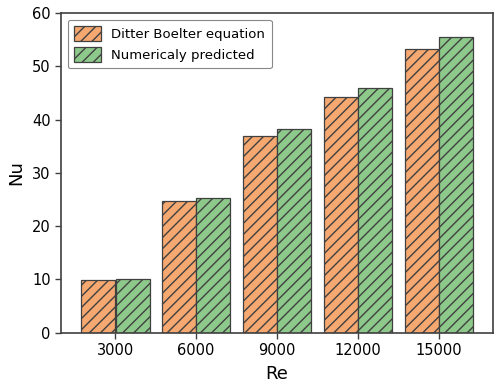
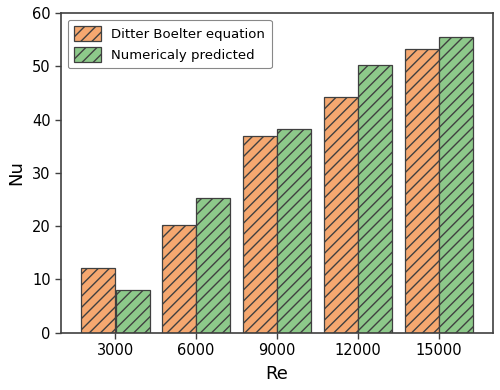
Ditter Boelter equation/3000: 9.8 -> 12.2
Numericaly predicted/3000: 10.1 -> 8.0
Ditter Boelter equation/6000: 24.8 -> 20.2
Numericaly predicted/12000: 46.0 -> 50.2
